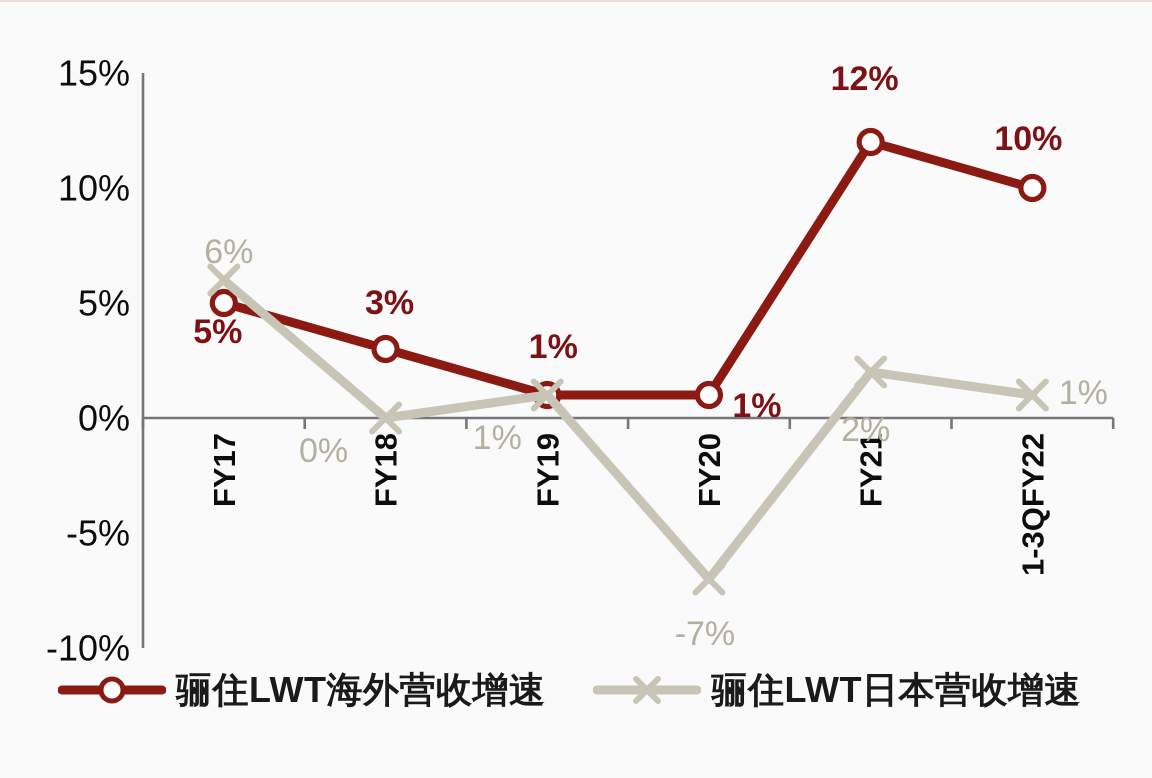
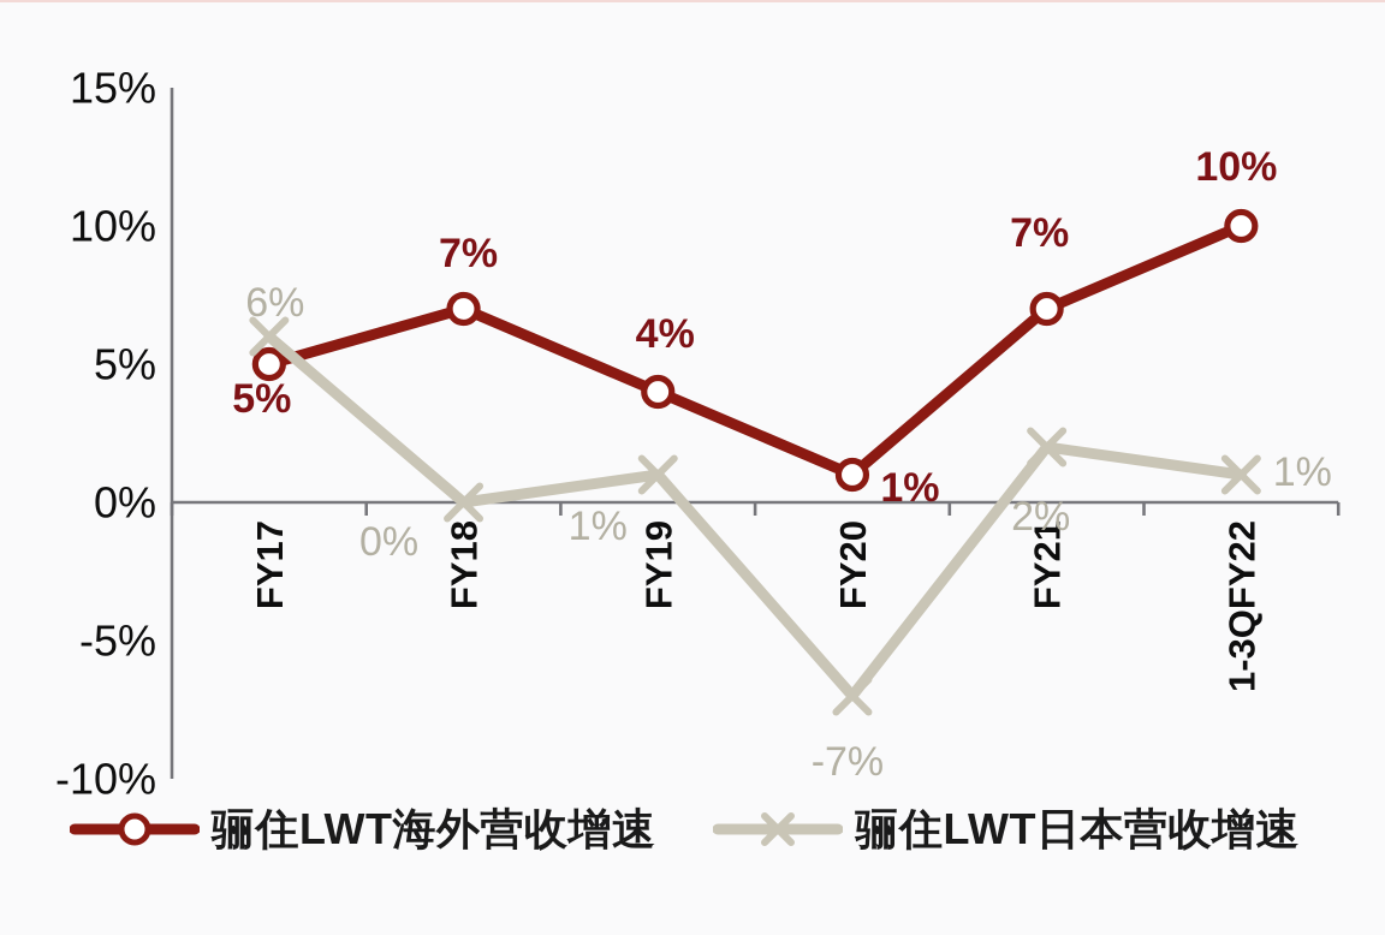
骊住LWT海外营收增速/FY18: 3% -> 7%
骊住LWT海外营收增速/FY19: 1% -> 4%
骊住LWT海外营收增速/FY21: 12% -> 7%
